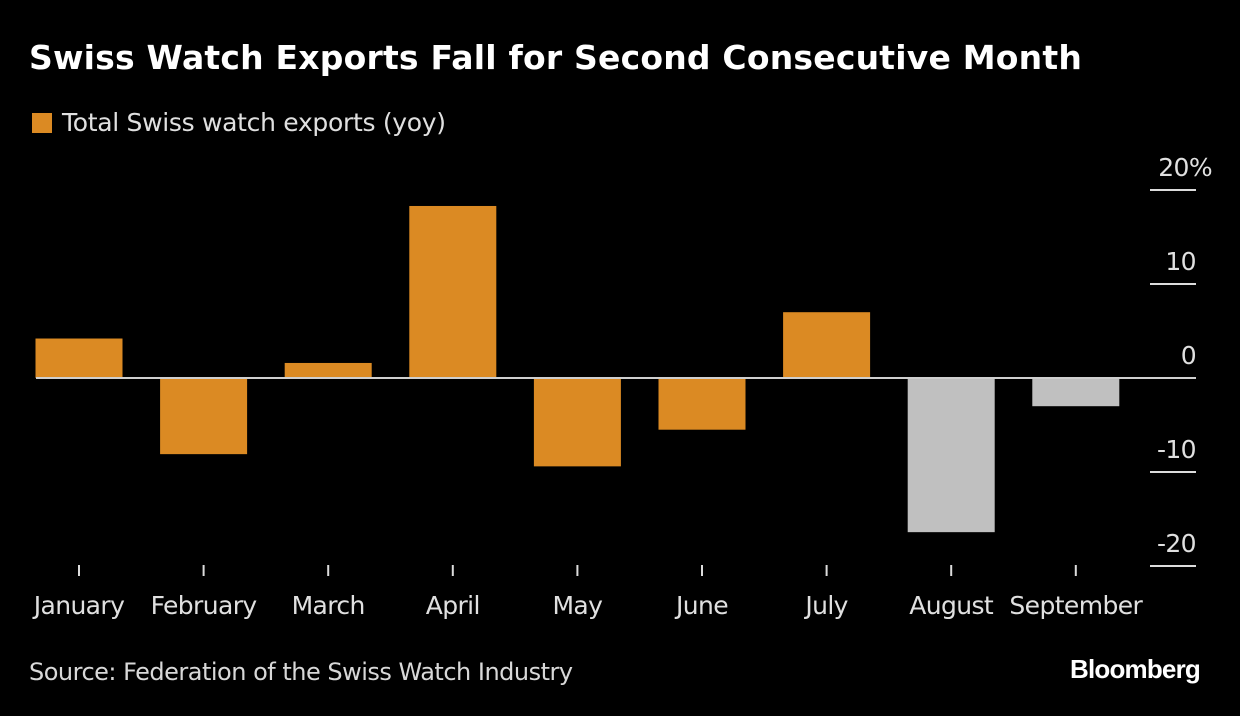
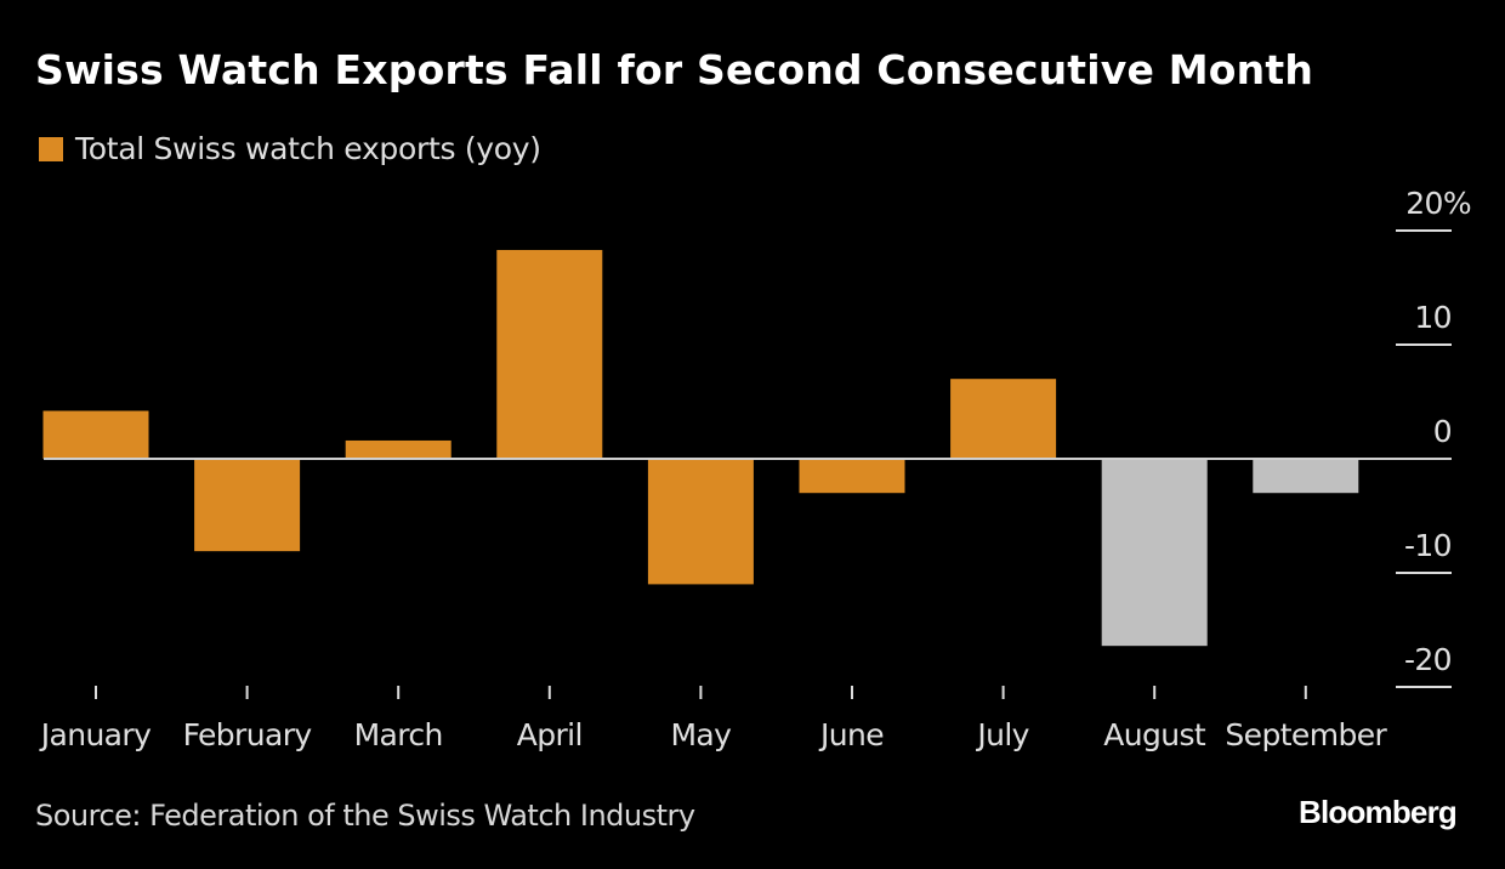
May: -9 -> -11
June: -6 -> -3
